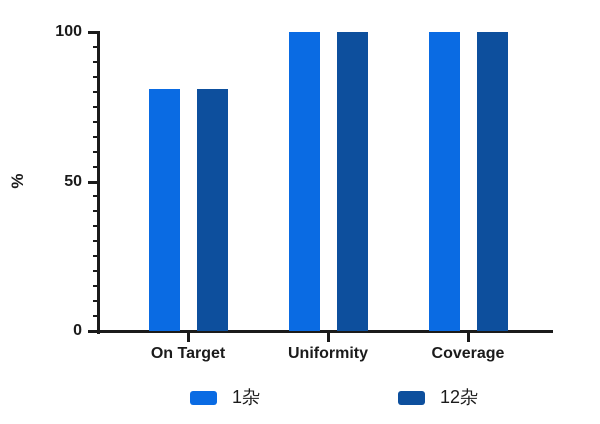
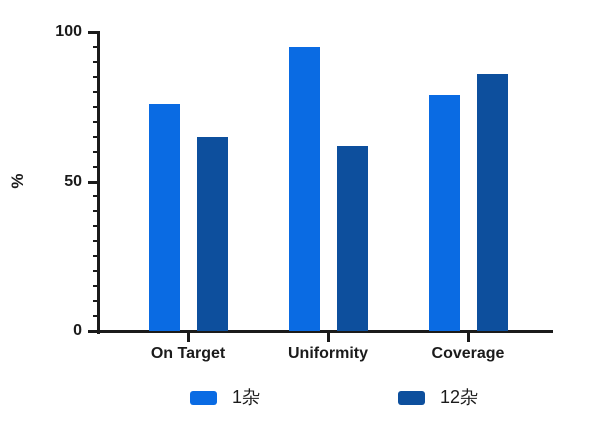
1杂/On Target: 81 -> 76
12杂/On Target: 81 -> 65
1杂/Uniformity: 100 -> 95
12杂/Uniformity: 100 -> 62
1杂/Coverage: 100 -> 79
12杂/Coverage: 100 -> 86
